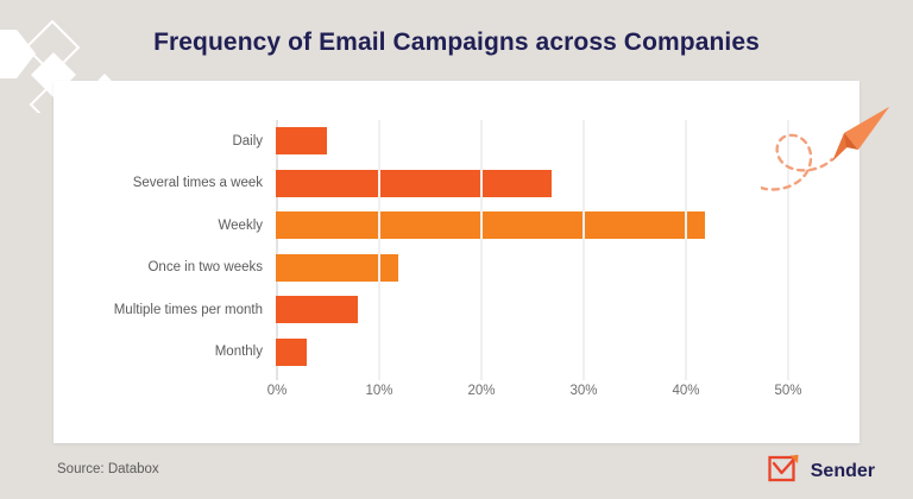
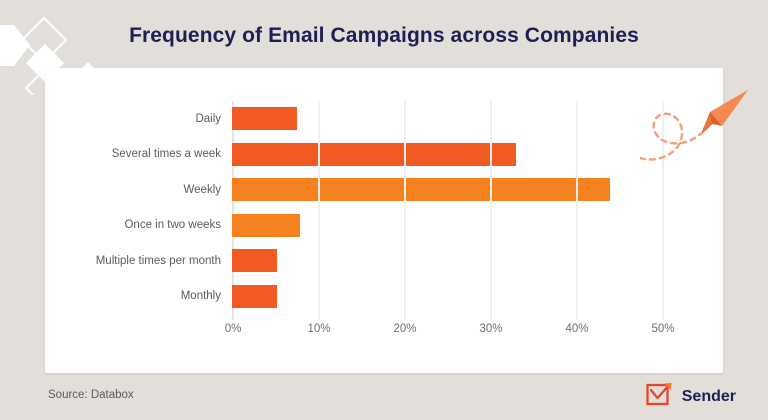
Daily: 5% -> 8%
Several times a week: 27% -> 33%
Weekly: 42% -> 44%
Once in two weeks: 12% -> 8%
Multiple times per month: 8% -> 5%
Monthly: 3% -> 5%
